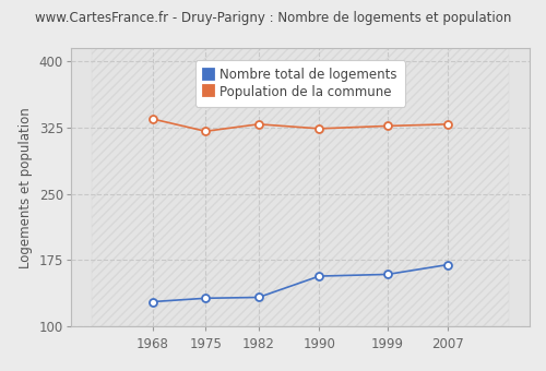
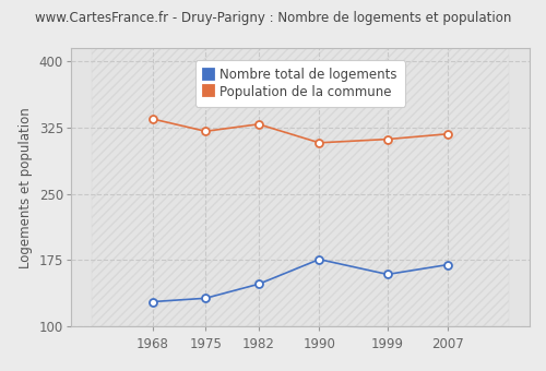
Nombre total de logements/1982: 133 -> 148
Nombre total de logements/1990: 157 -> 176
Population de la commune/1990: 324 -> 308
Population de la commune/1999: 327 -> 312
Population de la commune/2007: 329 -> 318
